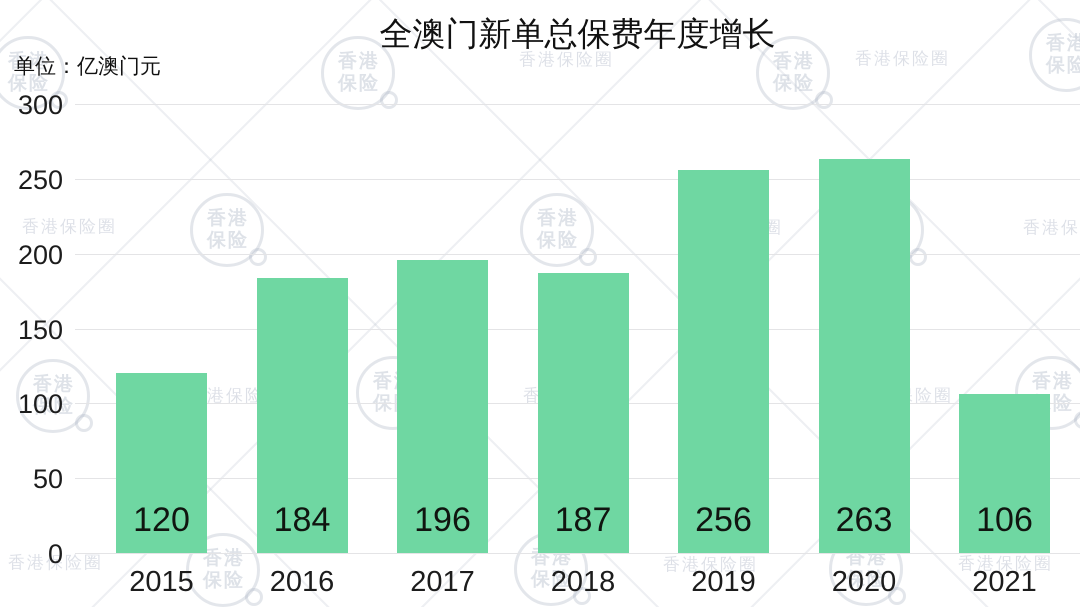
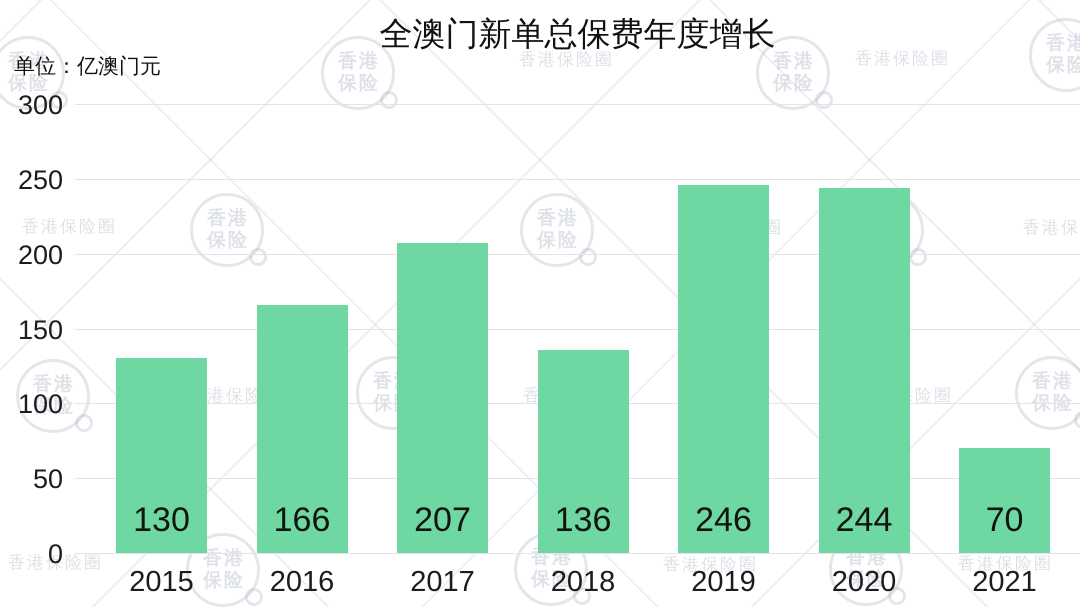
2015: 120 -> 130
2016: 184 -> 166
2017: 196 -> 207
2018: 187 -> 136
2019: 256 -> 246
2020: 263 -> 244
2021: 106 -> 70
